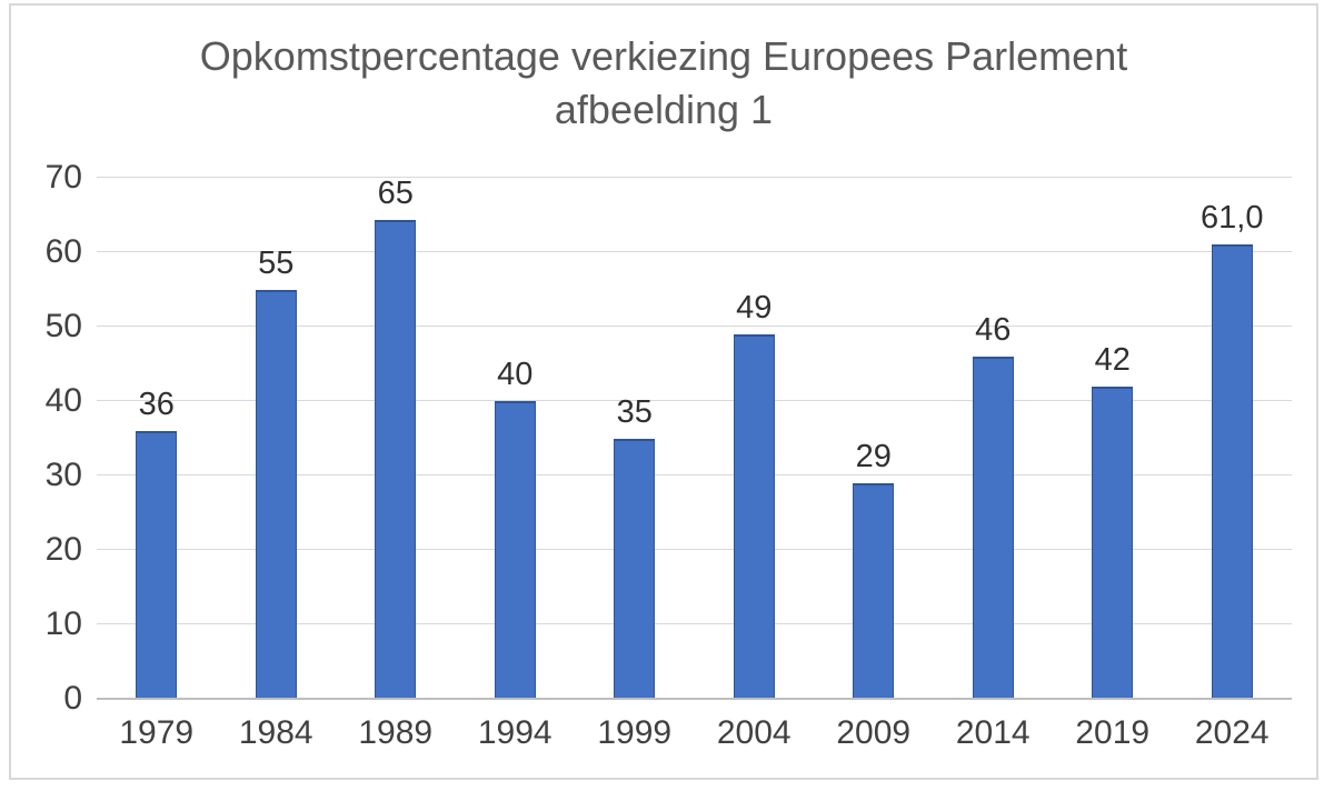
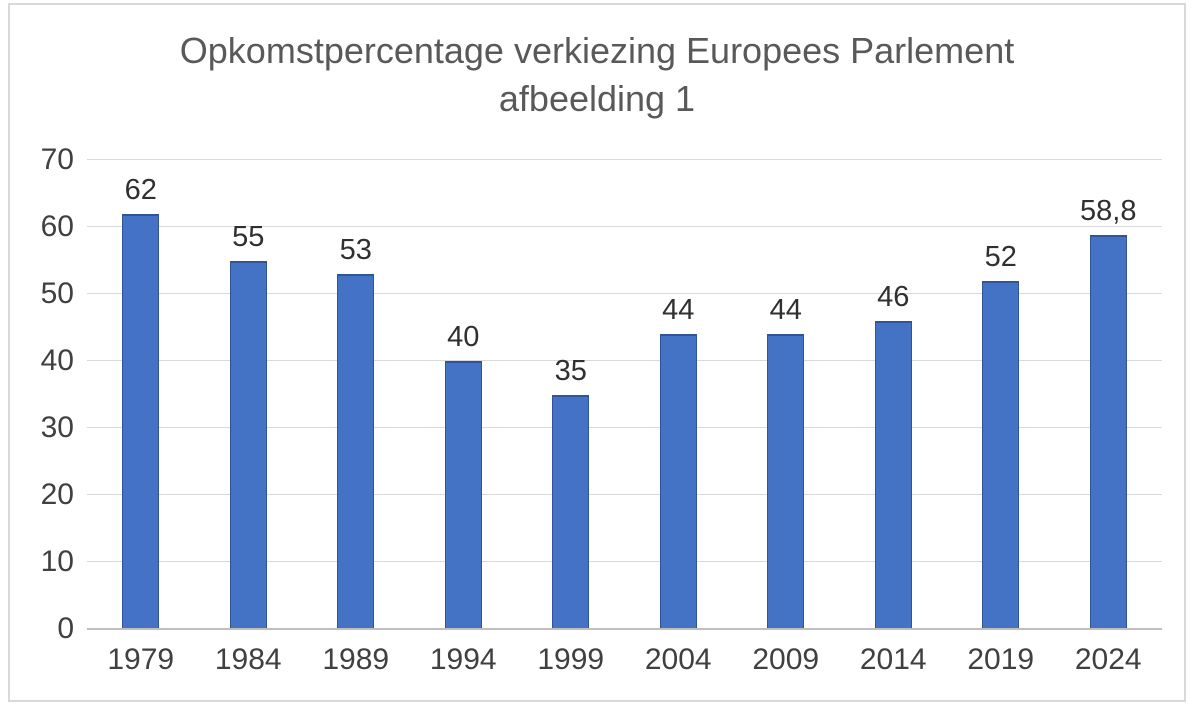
1979: 36 -> 62
1989: 65 -> 53
2004: 49 -> 44
2009: 29 -> 44
2019: 42 -> 52
2024: 61,0 -> 58,8
